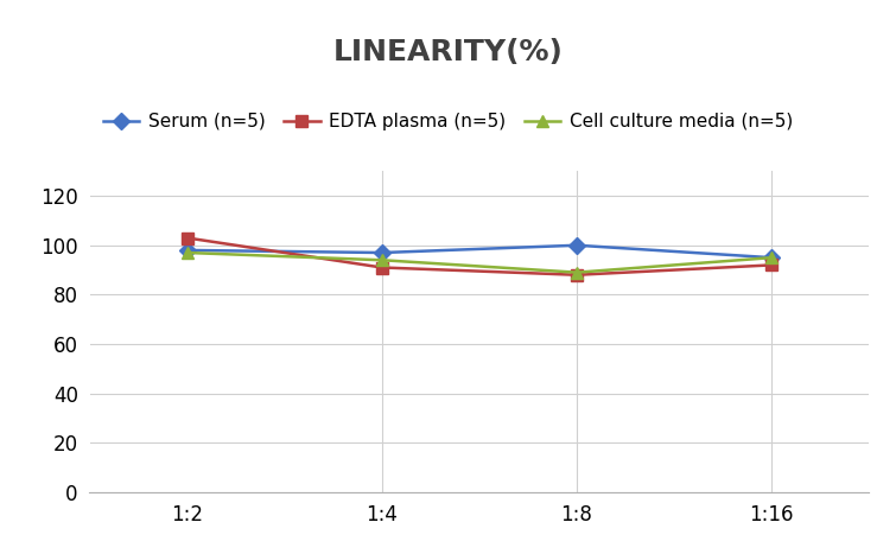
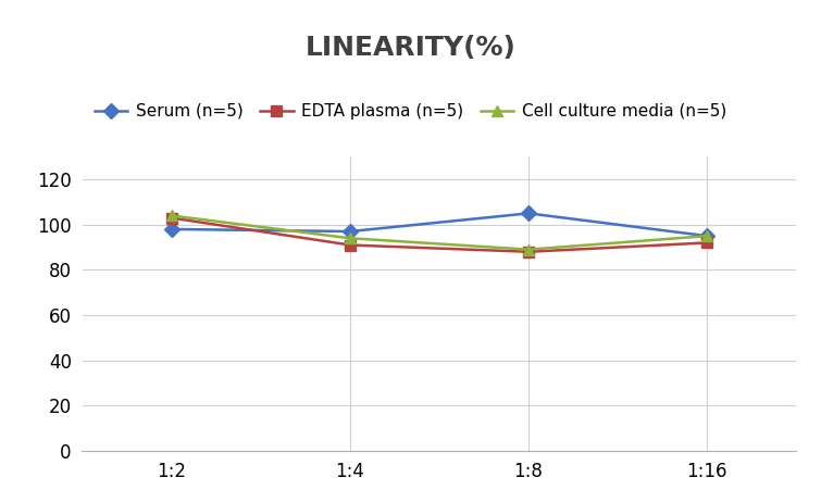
Cell culture media (n=5)/1:2: 97 -> 104
Serum (n=5)/1:8: 100 -> 105
